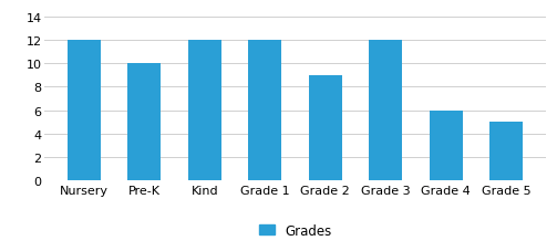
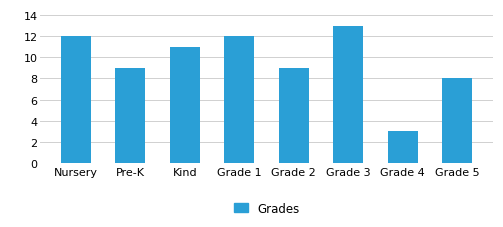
Pre-K: 10 -> 9
Kind: 12 -> 11
Grade 3: 12 -> 13
Grade 4: 6 -> 3
Grade 5: 5 -> 8
